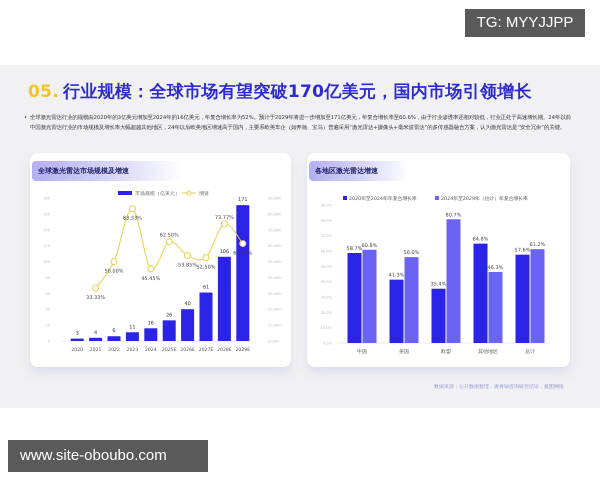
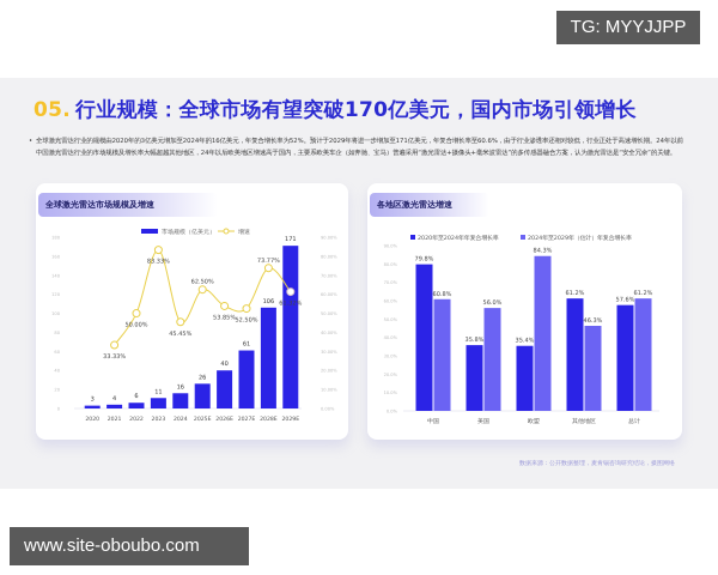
各地区激光雷达增速/2020年至2024年年复合增长率/中国: 58.7% -> 79.8%
各地区激光雷达增速/2020年至2024年年复合增长率/美国: 41.3% -> 35.8%
各地区激光雷达增速/2024年至2029年（估计）年复合增长率/欧盟: 80.7% -> 84.3%
各地区激光雷达增速/2020年至2024年年复合增长率/其他地区: 64.8% -> 61.2%
